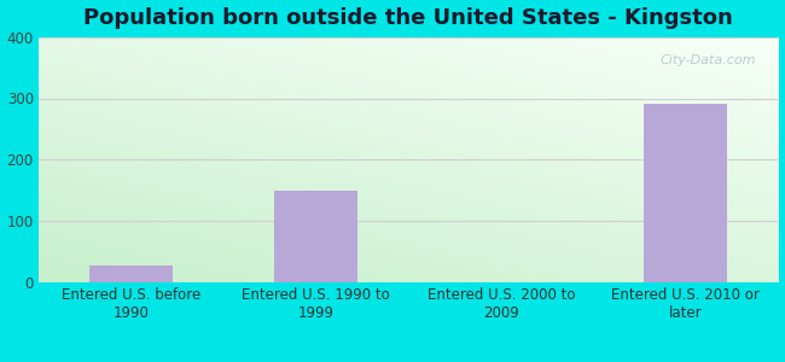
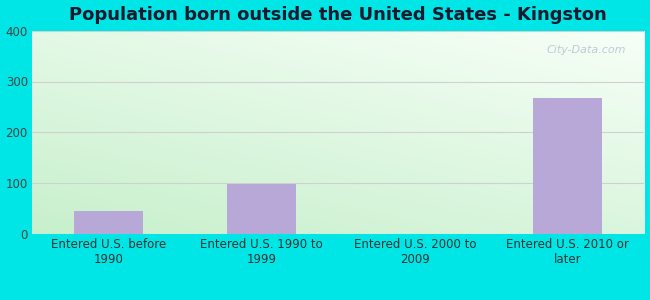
Entered U.S. before 1990: 28 -> 45
Entered U.S. 1990 to 1999: 150 -> 98
Entered U.S. 2010 or later: 292 -> 268
